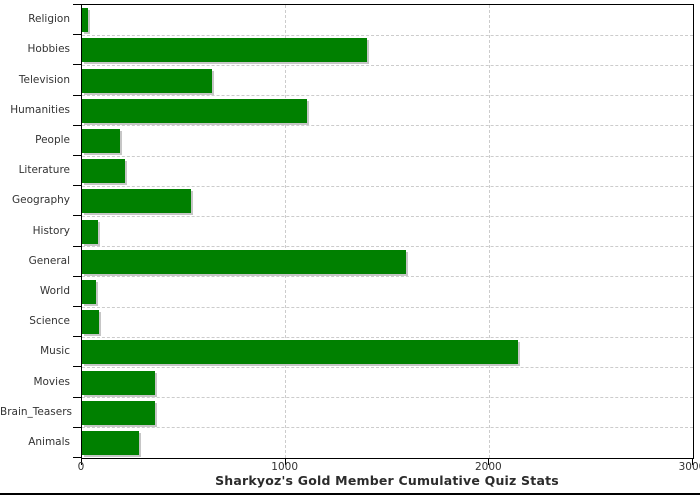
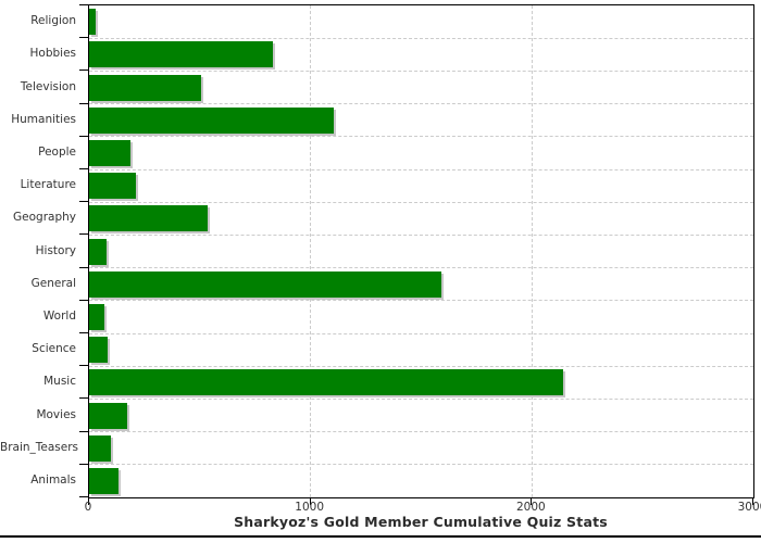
Hobbies: 1400 -> 830
Television: 640 -> 500
Movies: 360 -> 170
Brain_Teasers: 360 -> 100
Animals: 280 -> 140
